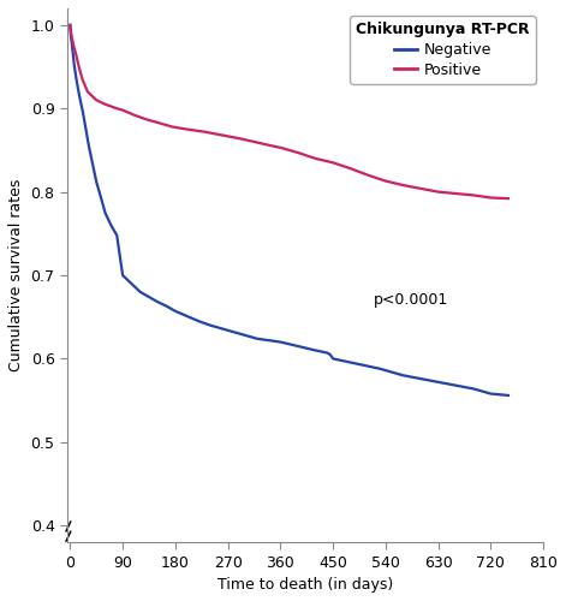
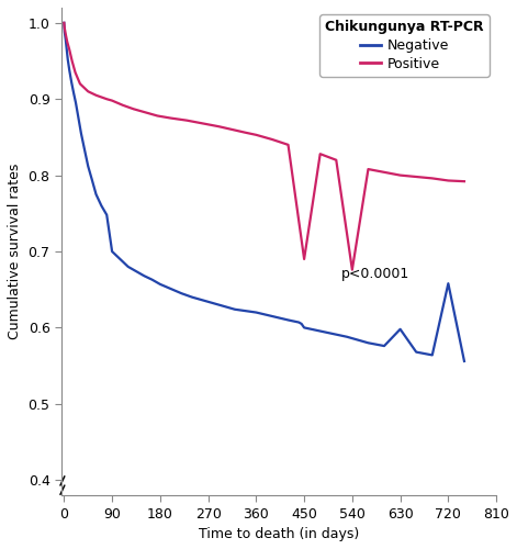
Positive/450: 0.835 -> 0.690
Positive/540: 0.813 -> 0.676
Negative/630: 0.572 -> 0.598
Negative/720: 0.558 -> 0.658
